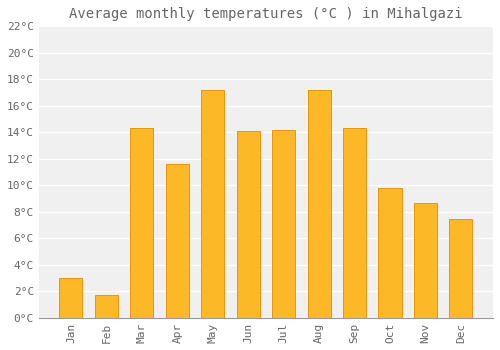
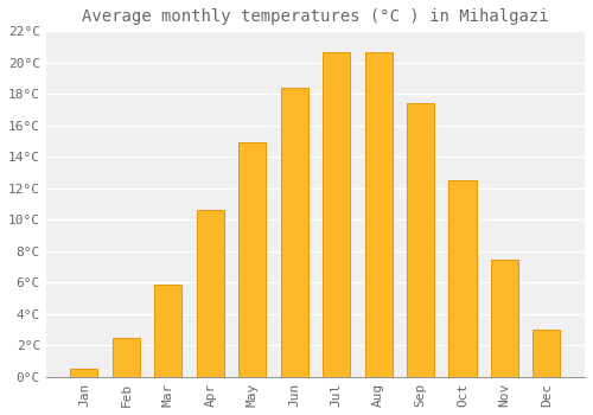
Jan: 3.0°C -> 0.5°C
Feb: 1.7°C -> 2.5°C
Mar: 14.3°C -> 5.9°C
Apr: 11.6°C -> 10.6°C
May: 17.2°C -> 14.9°C
Jun: 14.1°C -> 18.4°C
Jul: 14.2°C -> 20.7°C
Aug: 17.2°C -> 20.7°C
Sep: 14.3°C -> 17.4°C
Oct: 9.8°C -> 12.5°C
Nov: 8.7°C -> 7.5°C
Dec: 7.5°C -> 3.0°C
